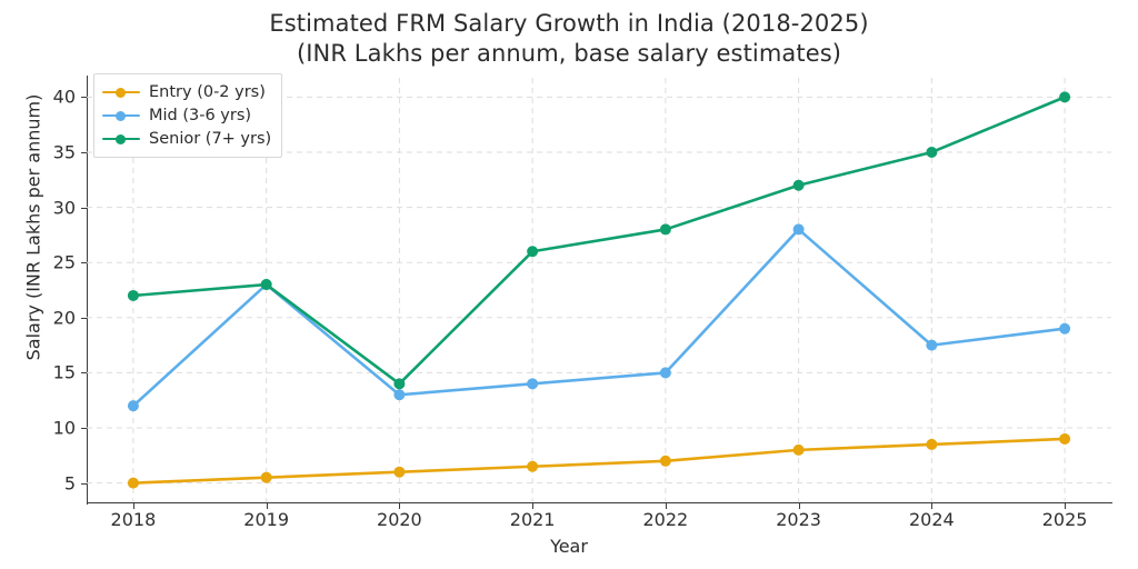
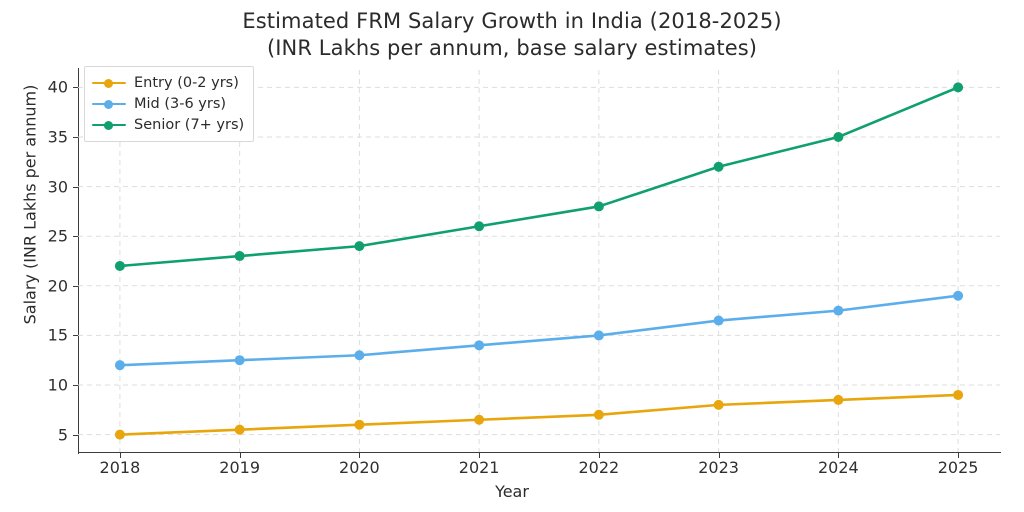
Mid (3-6 yrs)/2019: 23 -> 12
Senior (7+ yrs)/2020: 14 -> 24
Mid (3-6 yrs)/2023: 28 -> 16
